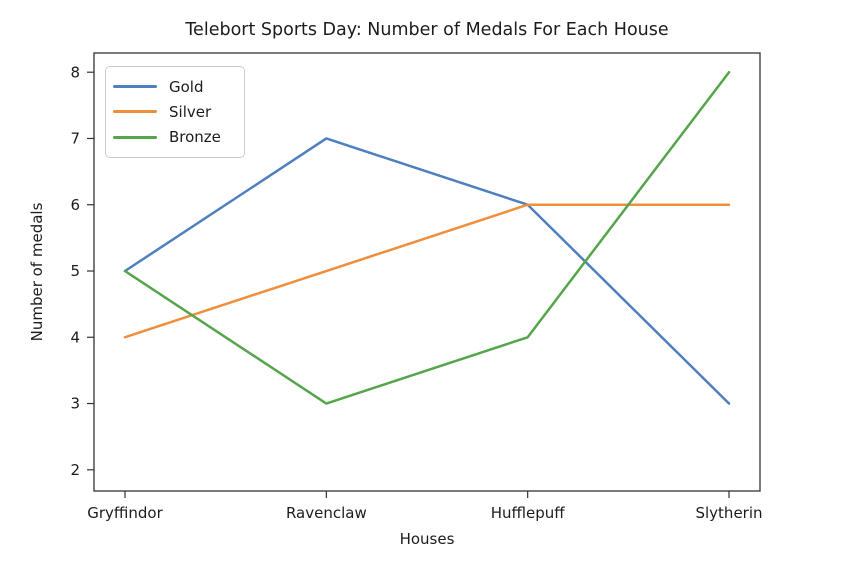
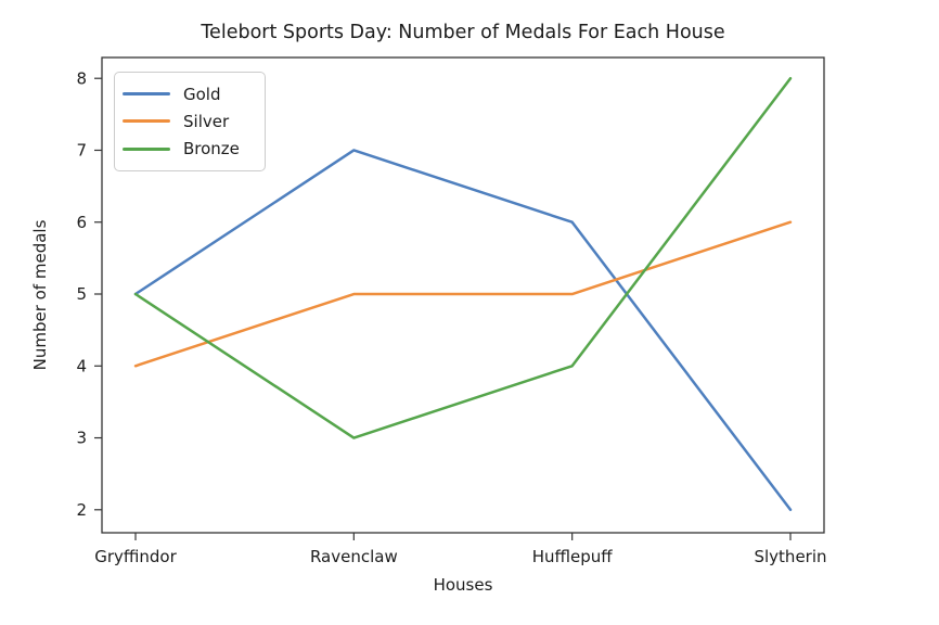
Silver/Hufflepuff: 6 -> 5
Gold/Slytherin: 3 -> 2
